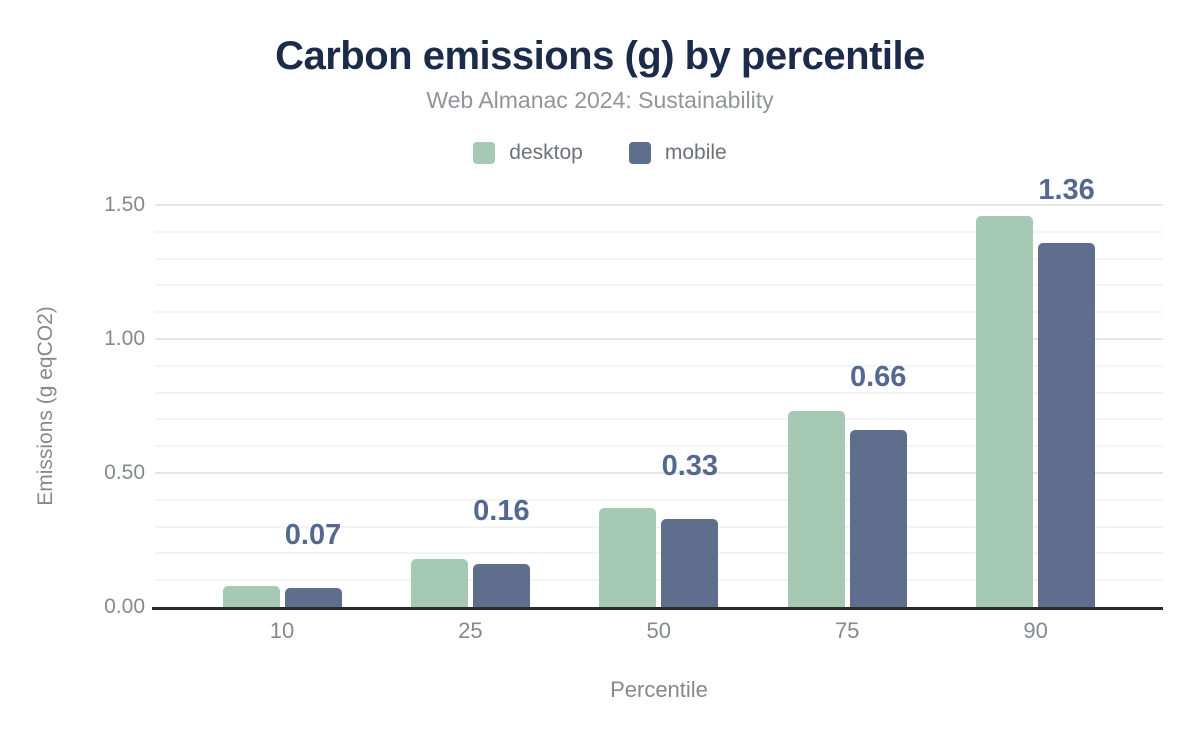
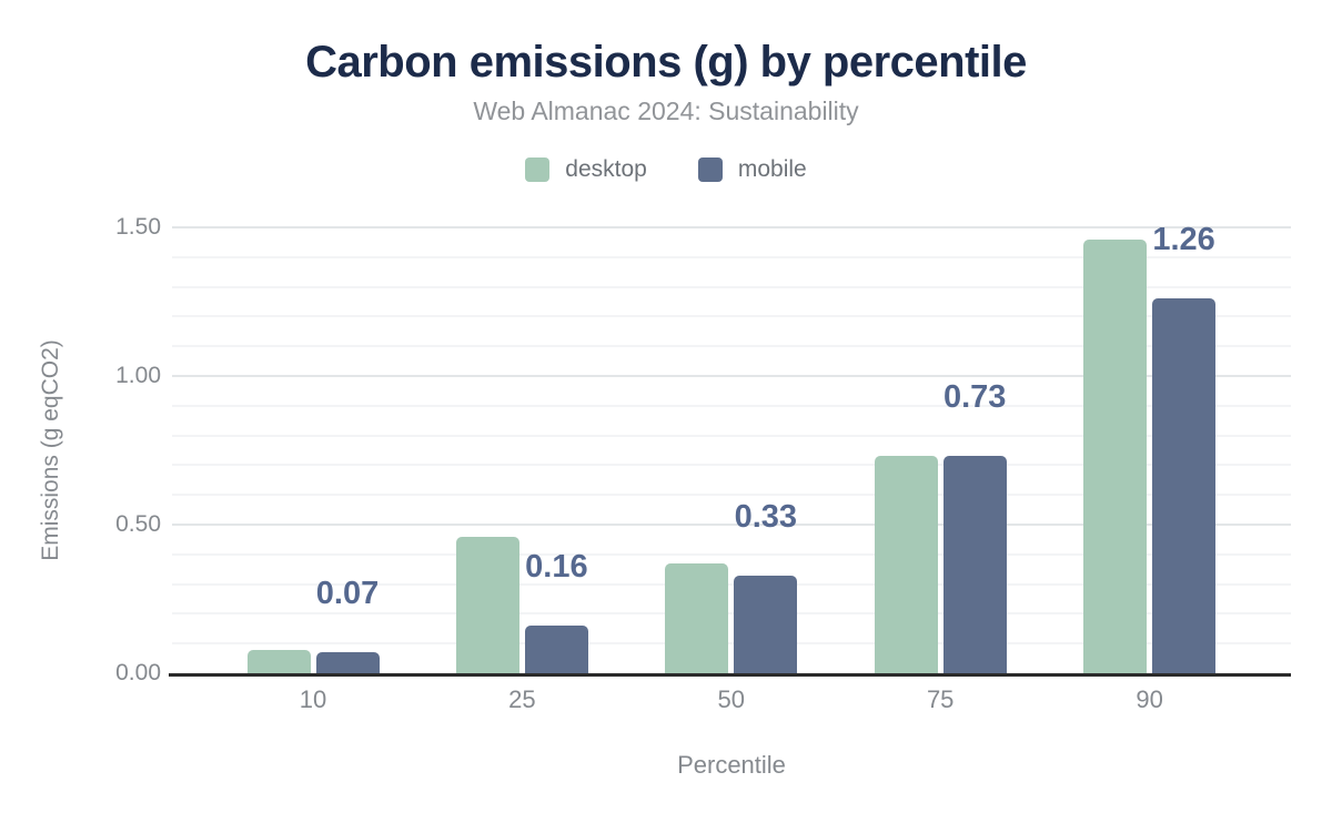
desktop/25: 0.18 -> 0.46
mobile/75: 0.66 -> 0.73
mobile/90: 1.36 -> 1.26
